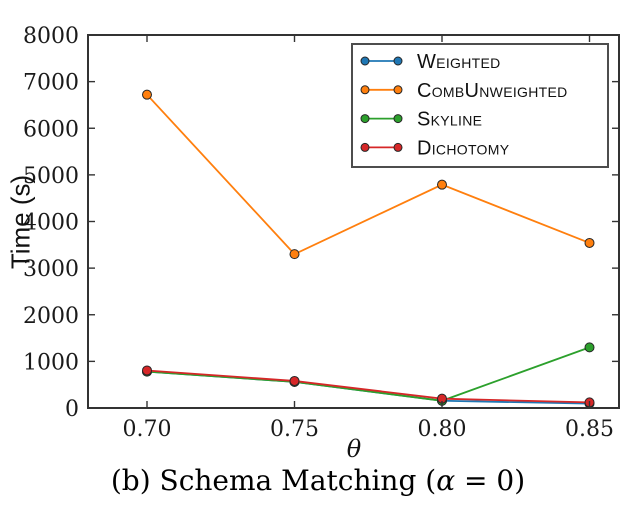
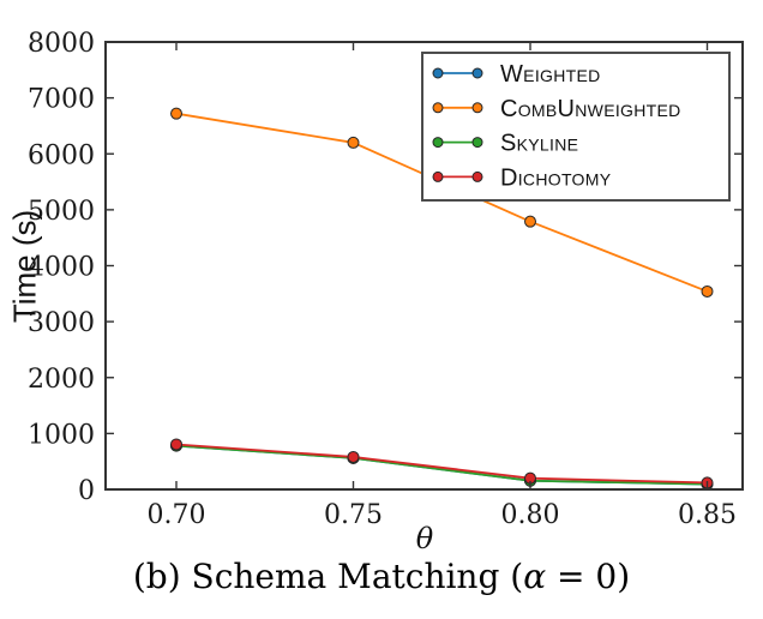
CombUnweighted/0.75: 3300 -> 6200
Skyline/0.85: 1300 -> 100
